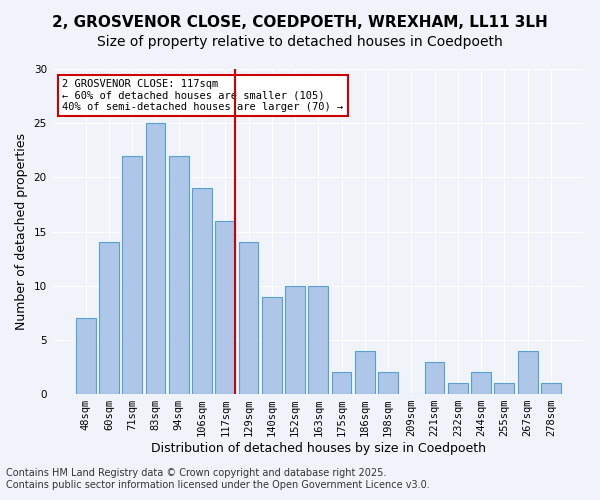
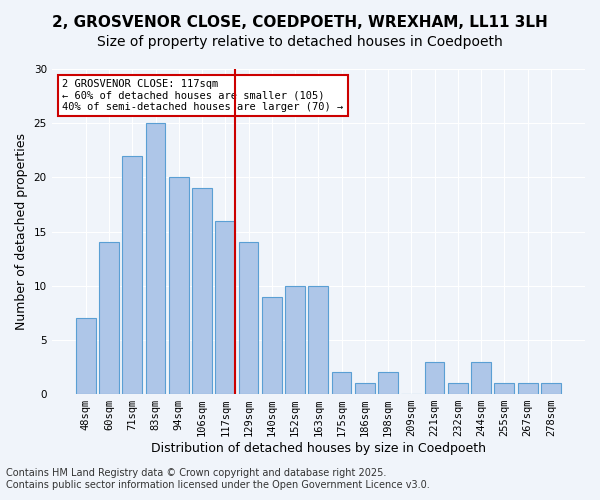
94sqm: 22 -> 20
186sqm: 4 -> 1
244sqm: 2 -> 3
267sqm: 4 -> 1
